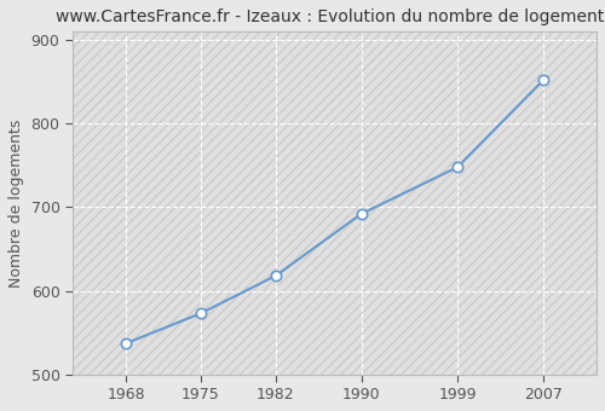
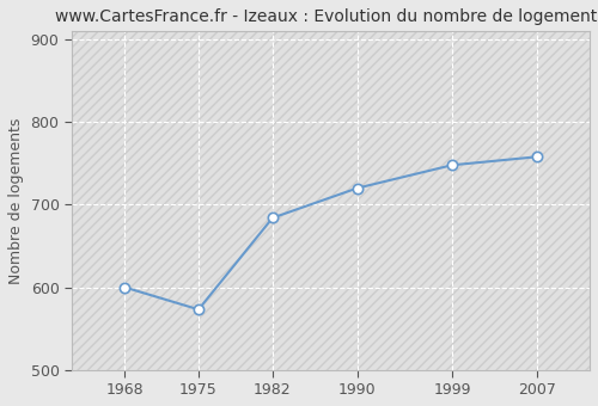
1968: 537 -> 600
1982: 618 -> 684
1990: 692 -> 720
2007: 852 -> 758
